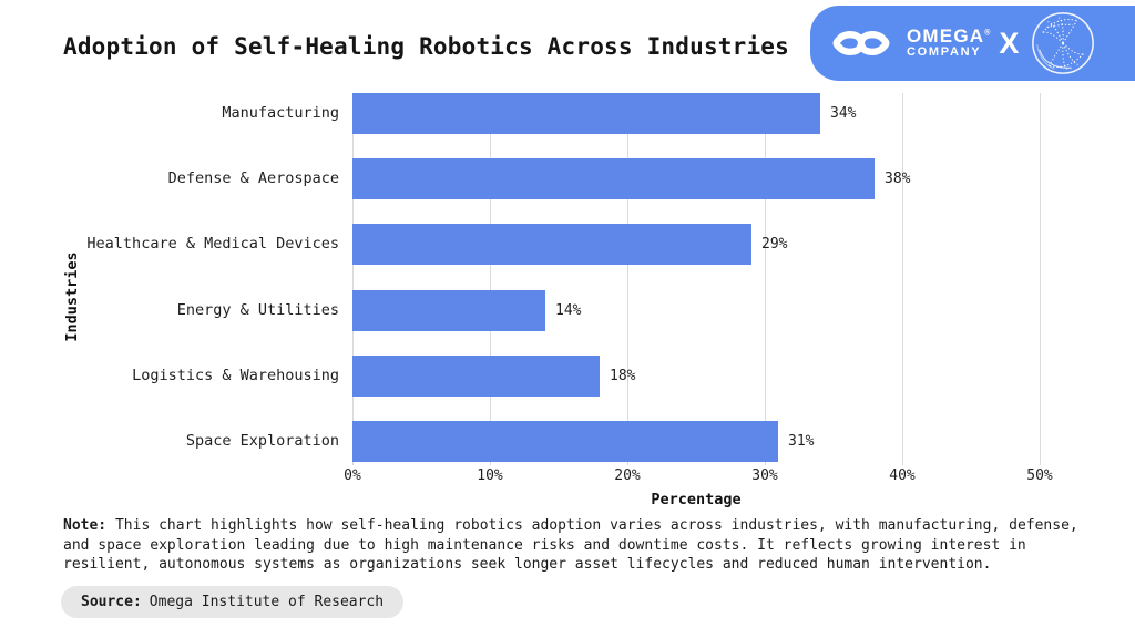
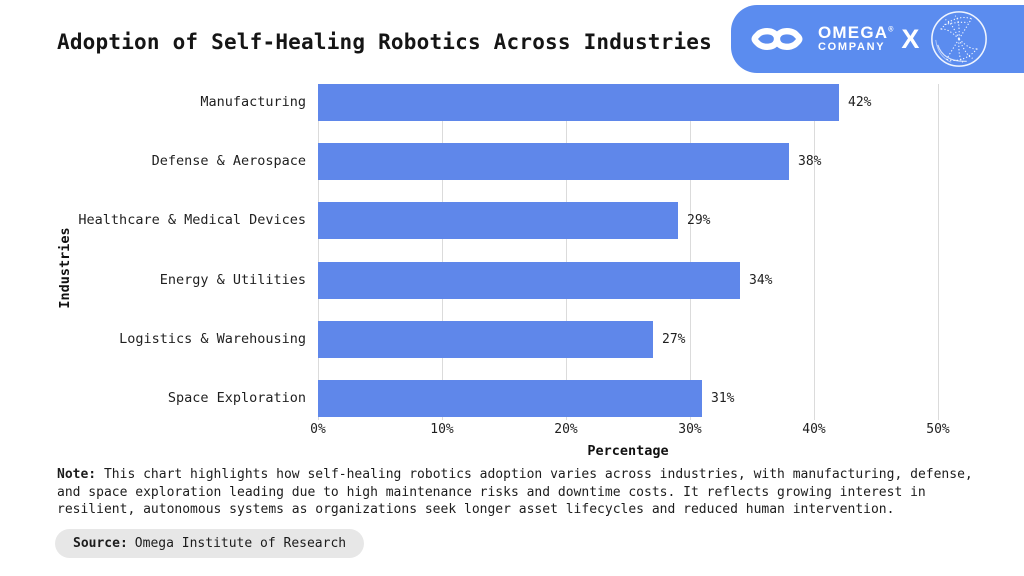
Manufacturing: 34% -> 42%
Energy & Utilities: 14% -> 34%
Logistics & Warehousing: 18% -> 27%
